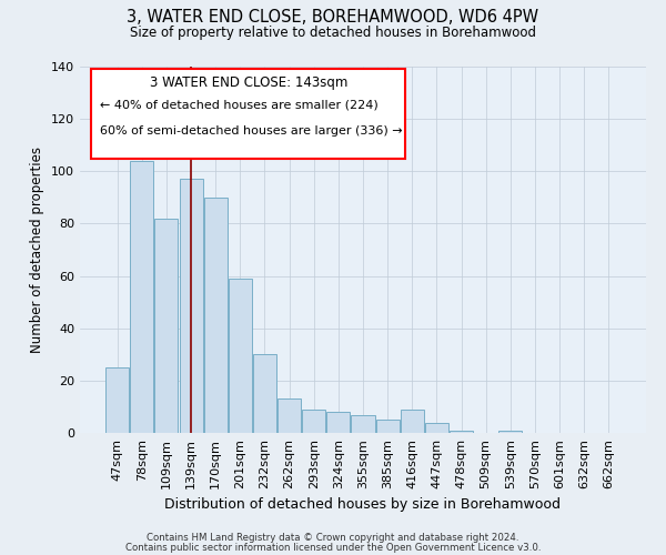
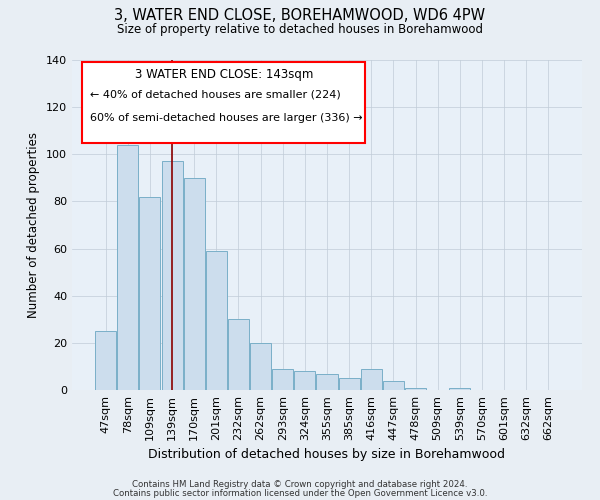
262sqm: 13 -> 20
